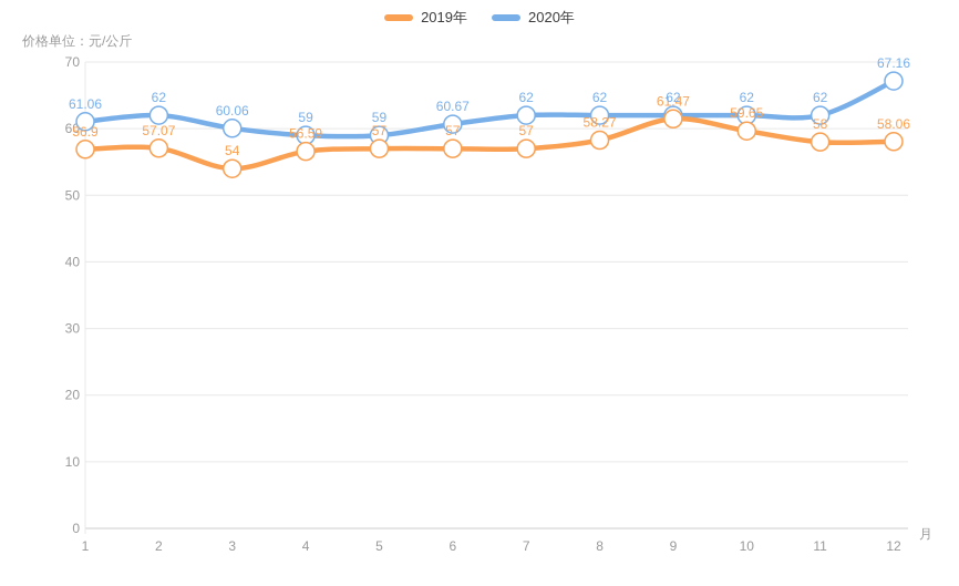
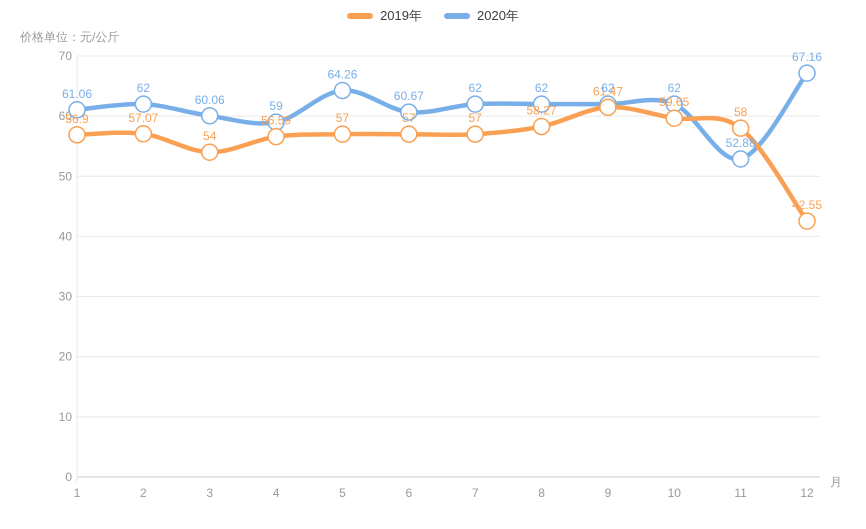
2020年/5: 59 -> 64.26
2020年/11: 62 -> 52.88
2019年/12: 58.06 -> 42.55
